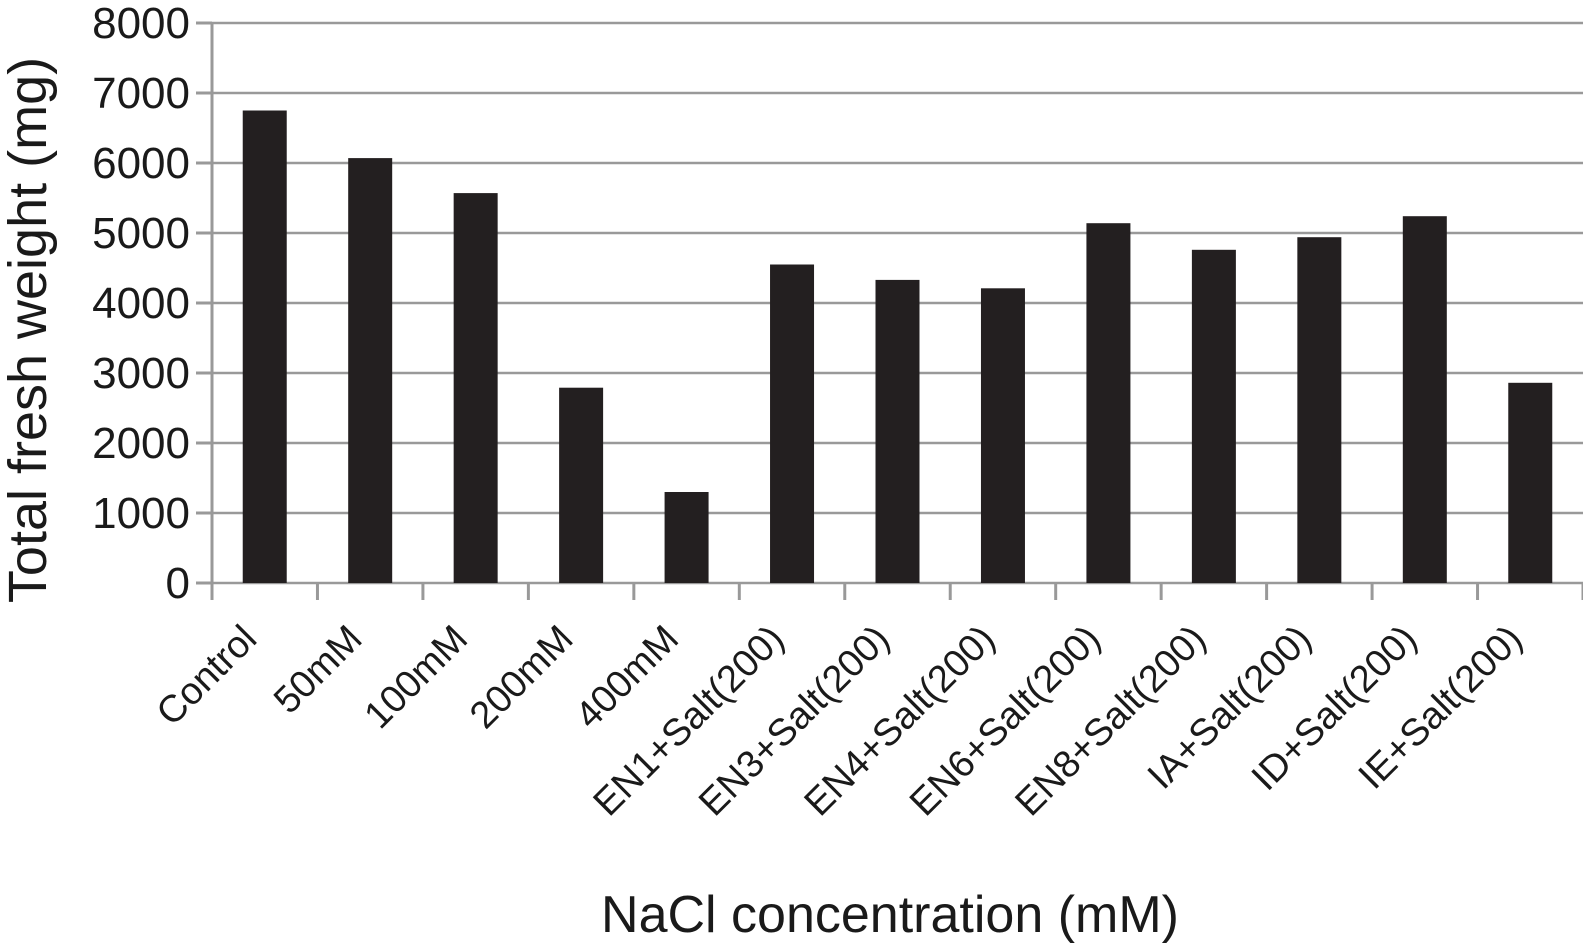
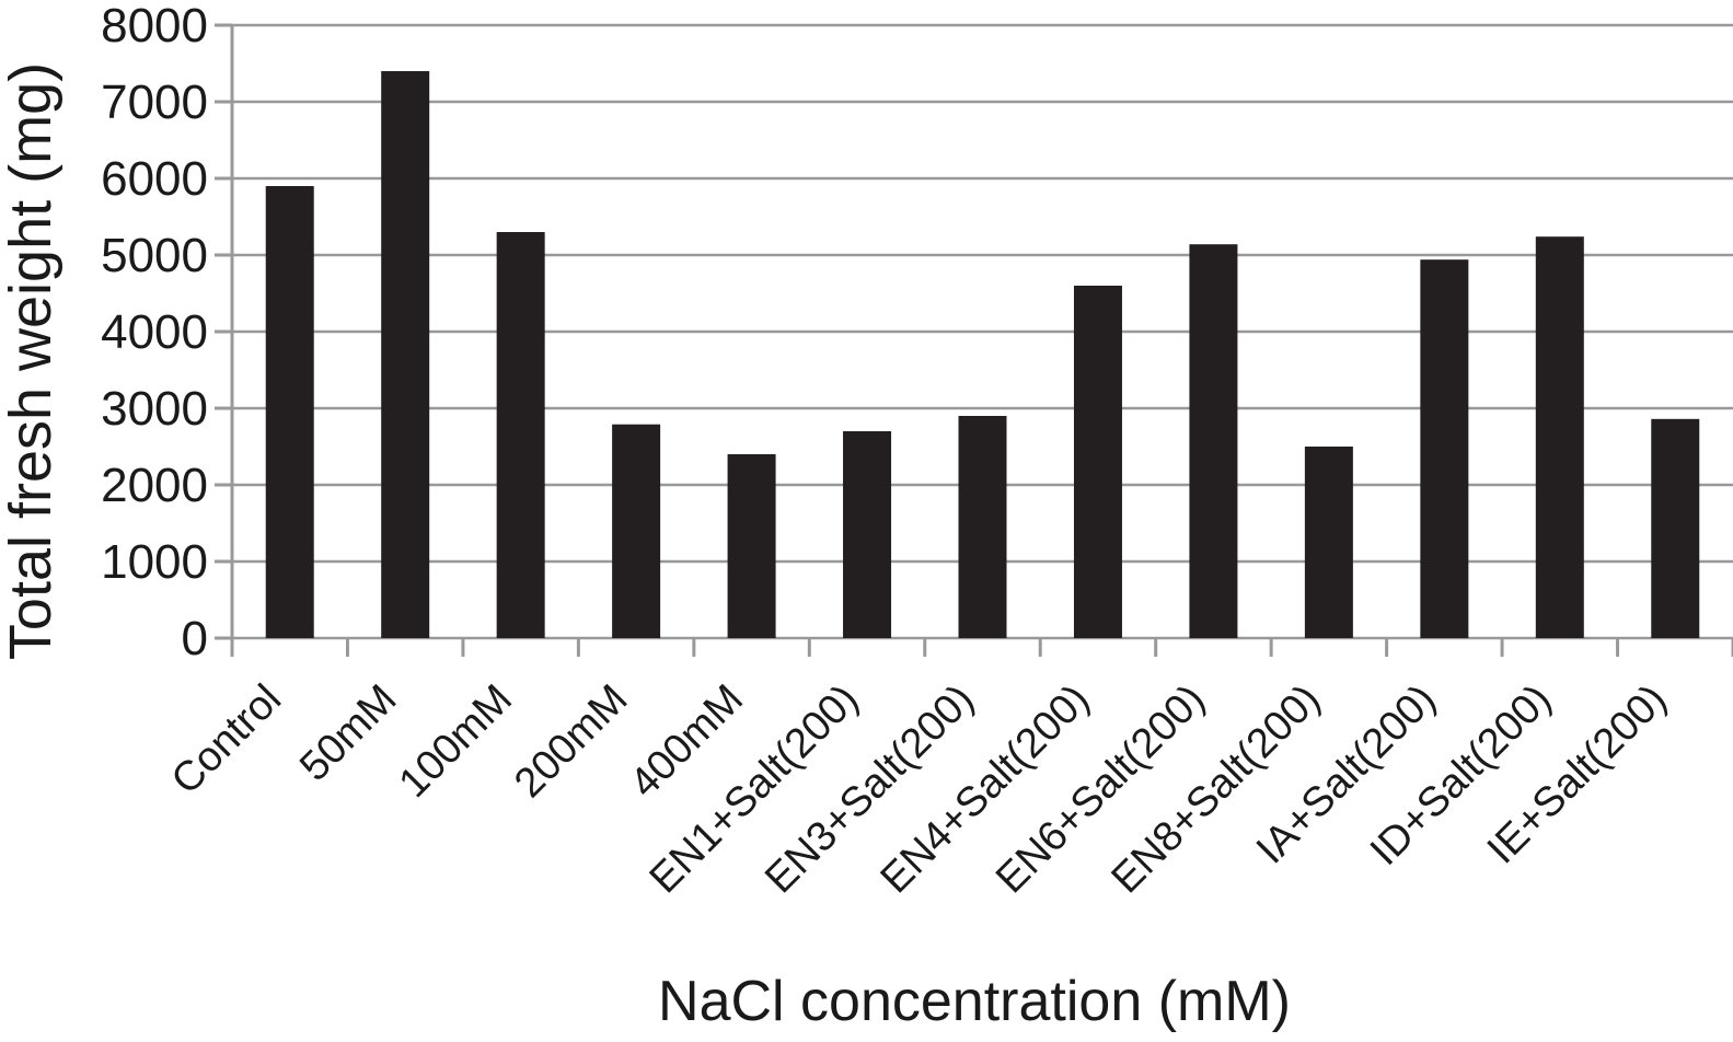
Control: 6800 -> 5900
50mM: 6100 -> 7400
100mM: 5600 -> 5300
400mM: 1300 -> 2400
EN1+Salt(200): 4600 -> 2700
EN3+Salt(200): 4300 -> 2900
EN4+Salt(200): 4200 -> 4600
EN8+Salt(200): 4800 -> 2500
